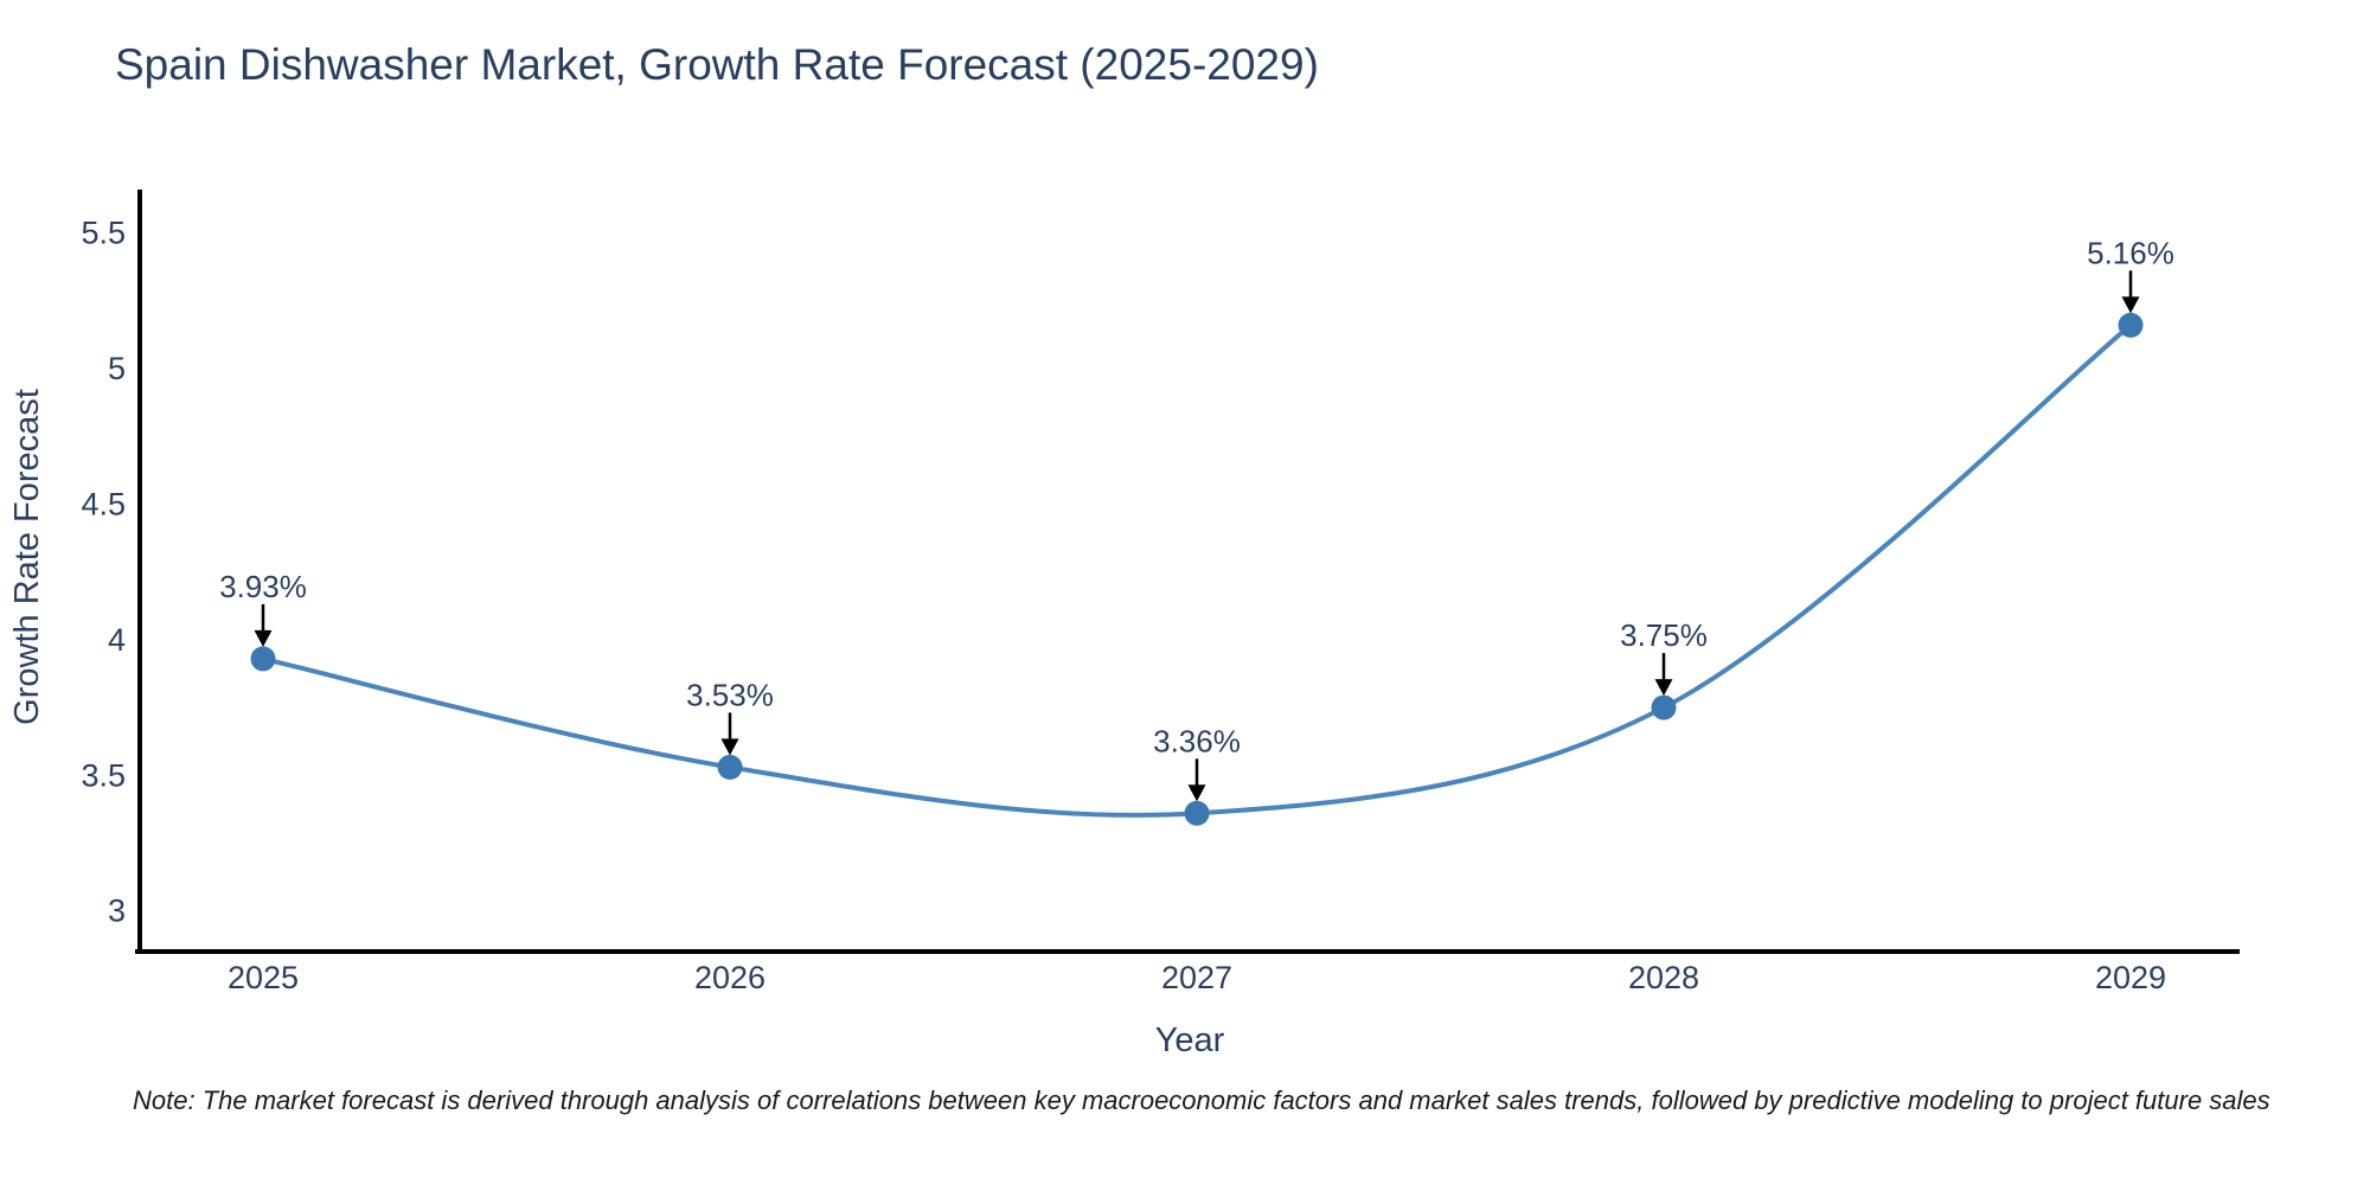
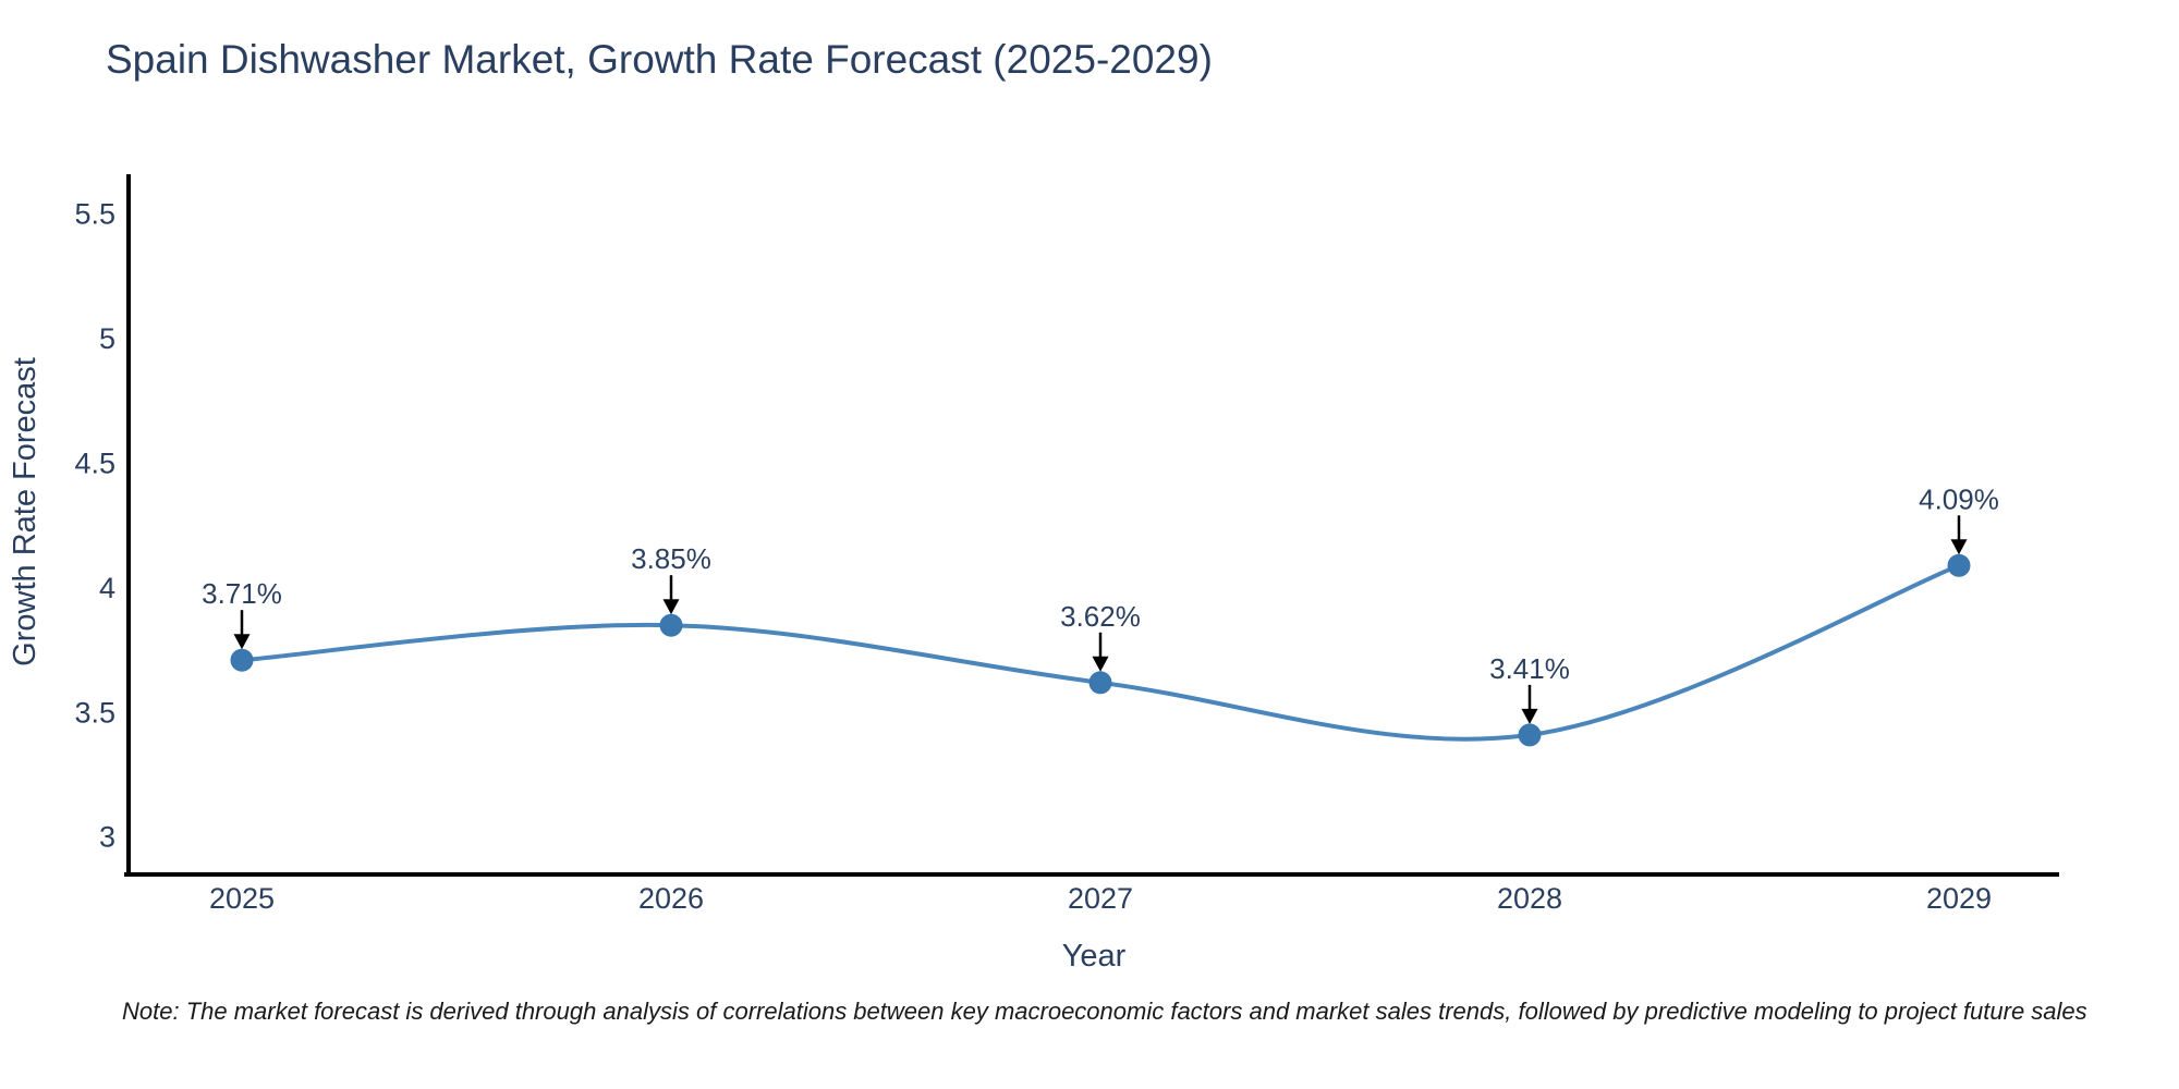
2025: 3.93% -> 3.71%
2026: 3.53% -> 3.85%
2027: 3.36% -> 3.62%
2028: 3.75% -> 3.41%
2029: 5.16% -> 4.09%
